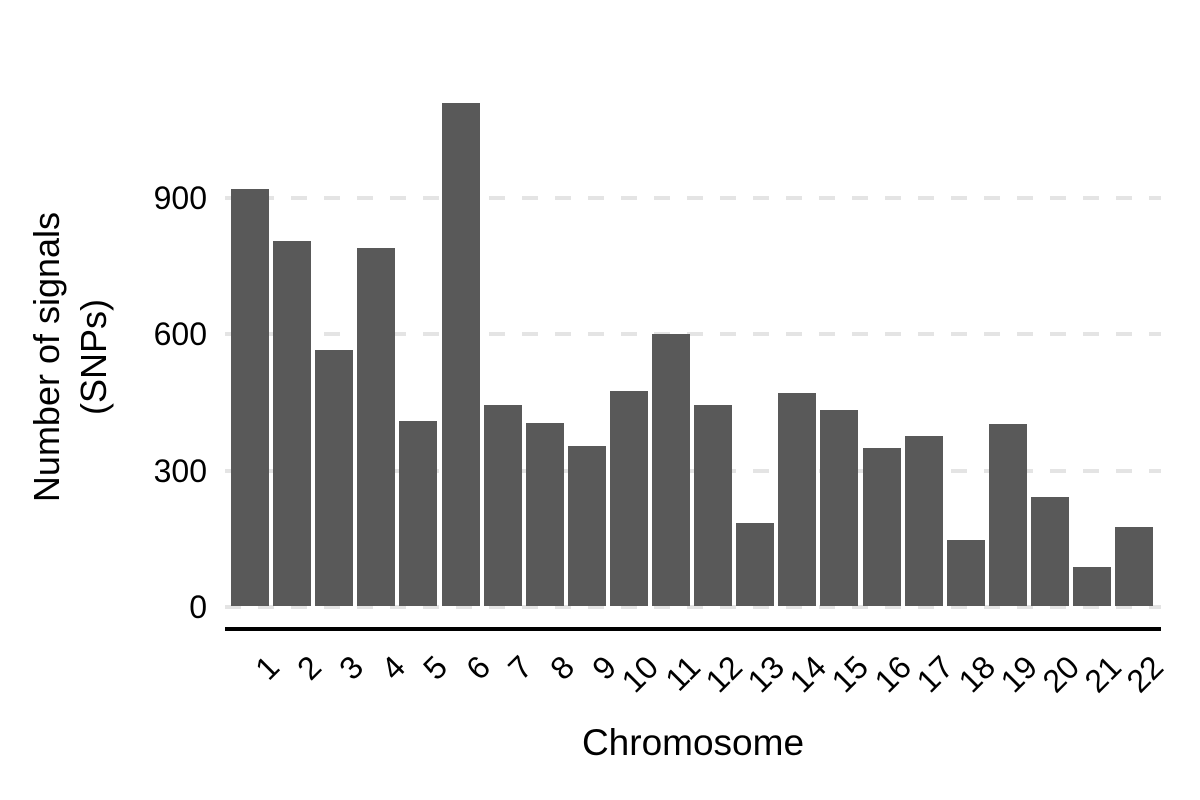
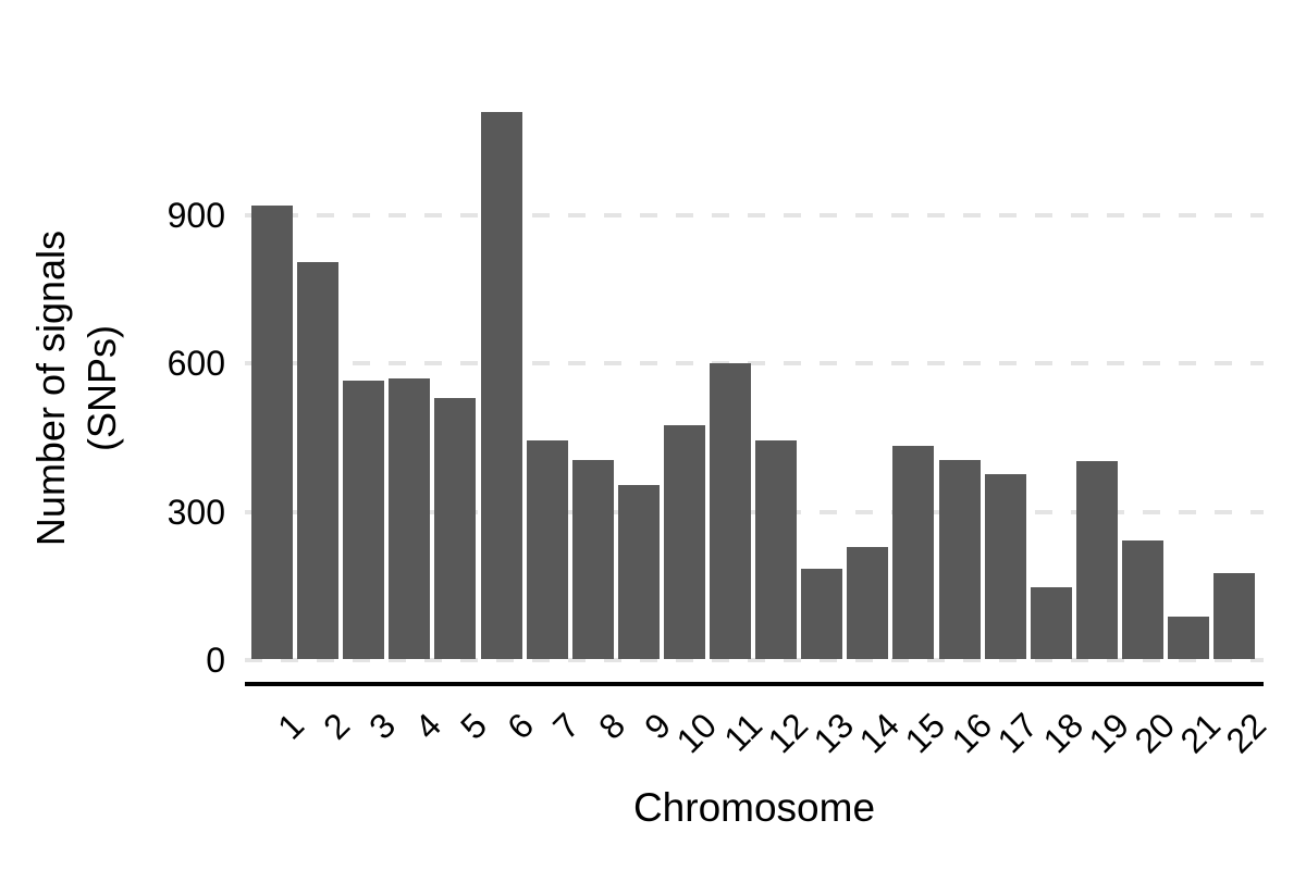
4: 790 -> 570
5: 410 -> 530
14: 470 -> 230
16: 350 -> 400
